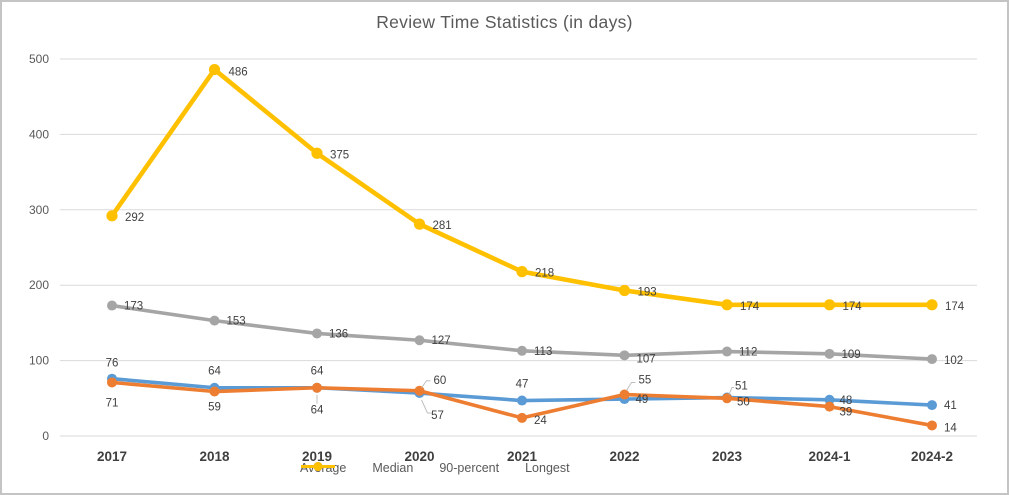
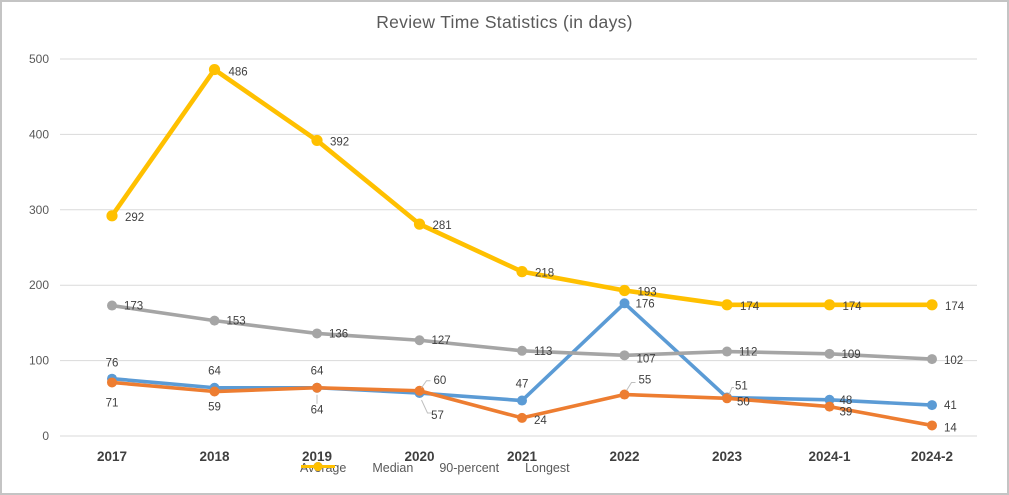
Longest/2019: 375 -> 392
Average/2022: 49 -> 176
